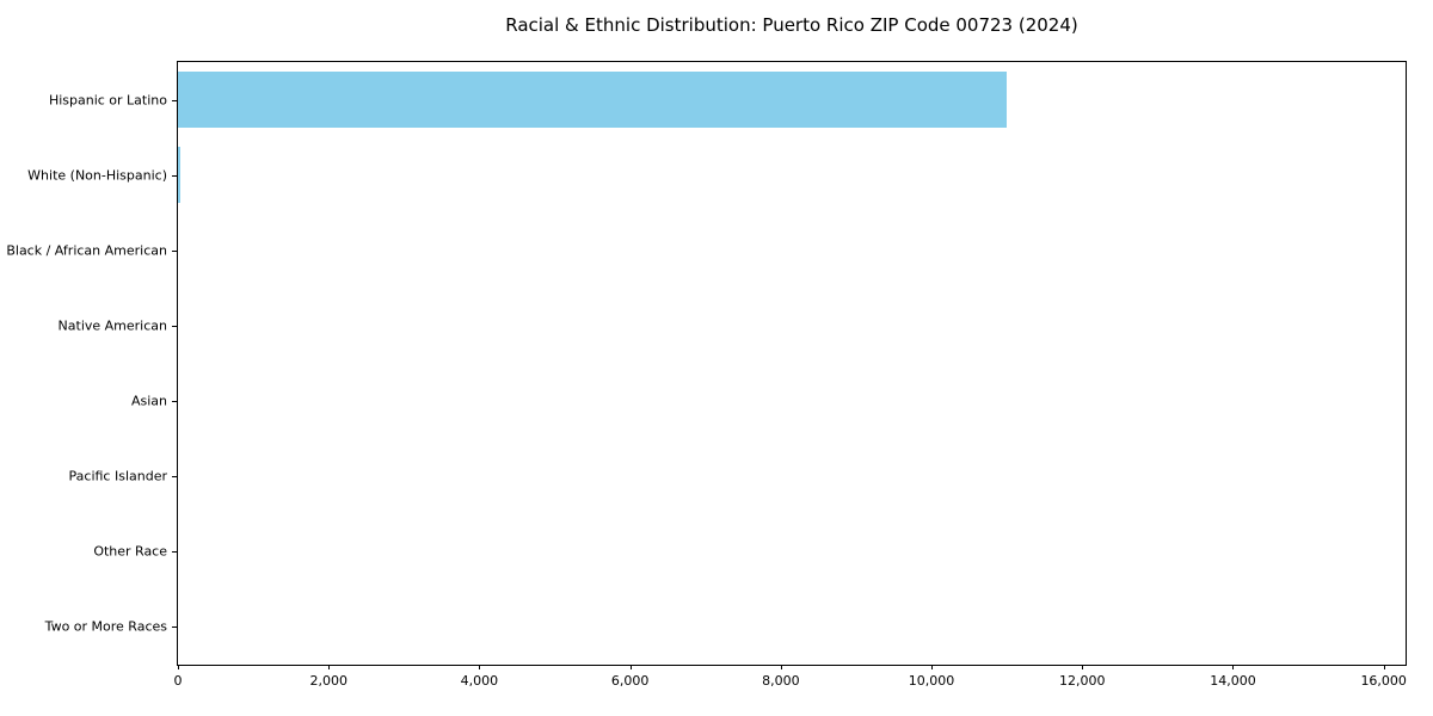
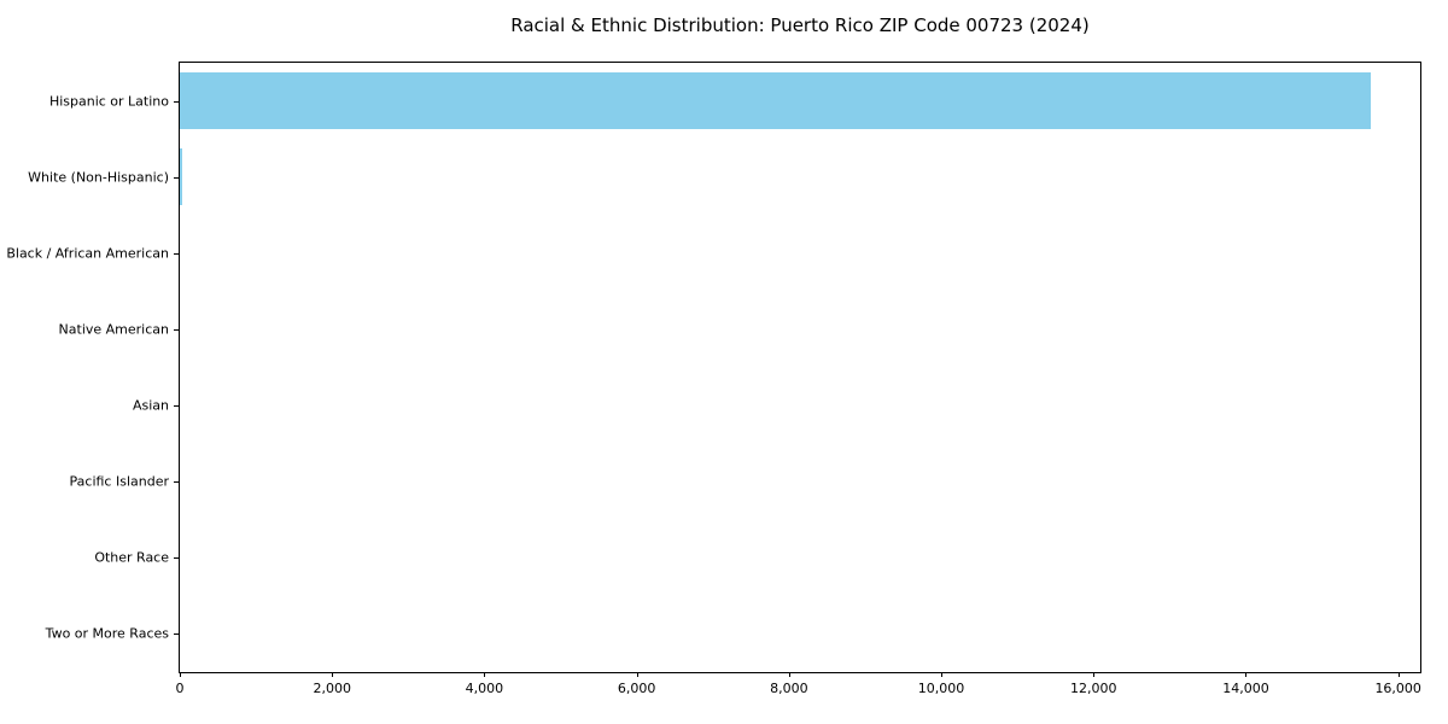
Hispanic or Latino: 11000 -> 15600
